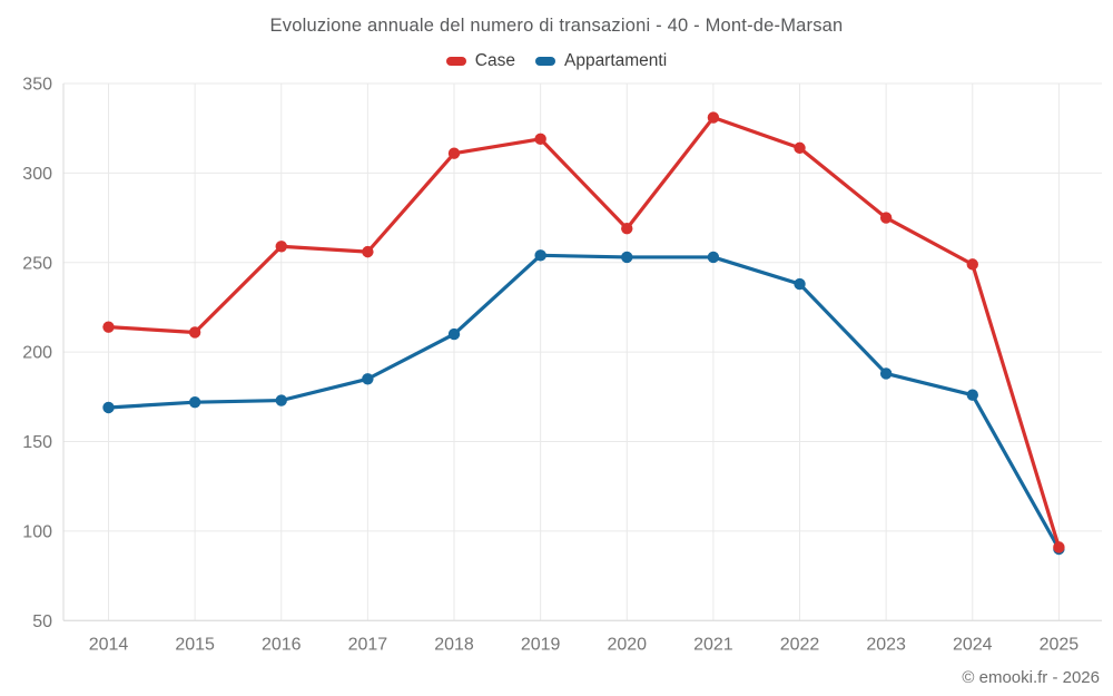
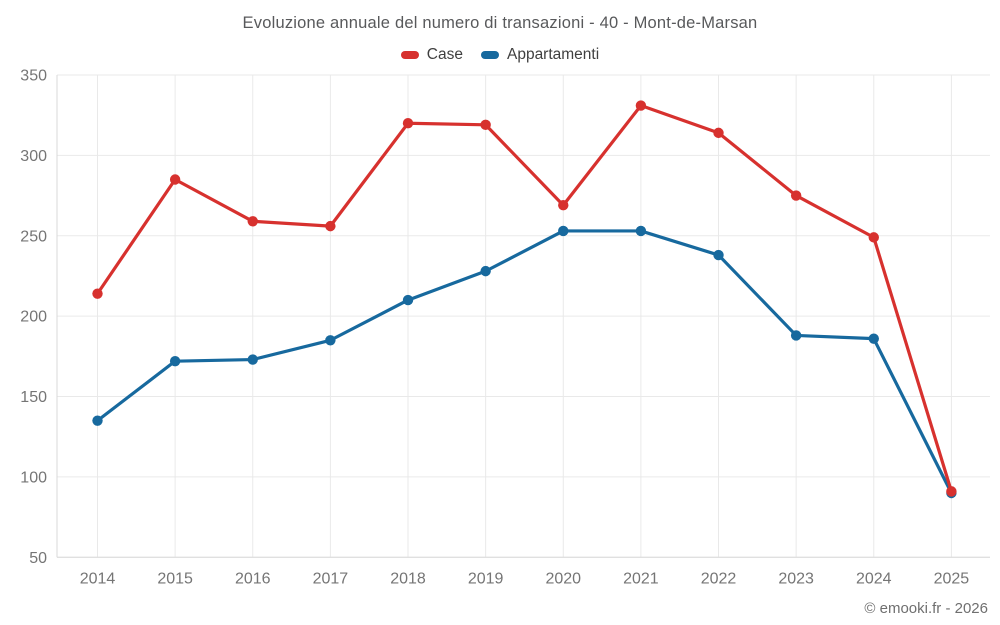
Appartamenti/2014: 169 -> 135
Case/2015: 211 -> 285
Case/2018: 311 -> 320
Appartamenti/2019: 254 -> 228
Appartamenti/2024: 176 -> 186
